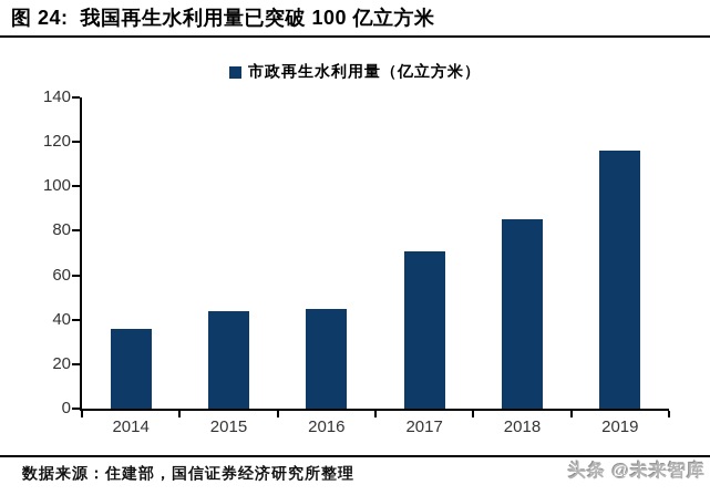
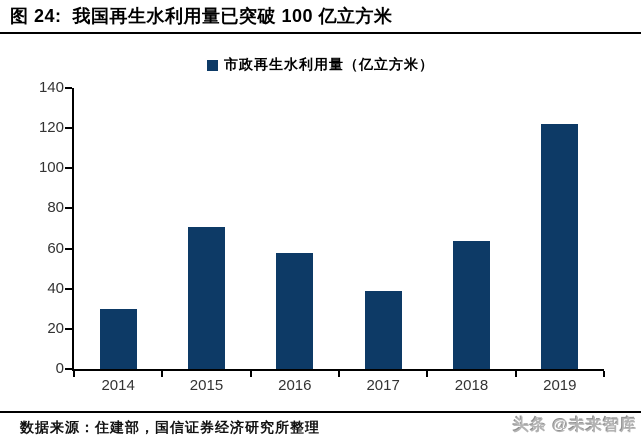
2014: 36 -> 30
2015: 44 -> 71
2016: 45 -> 58
2017: 71 -> 39
2018: 85 -> 64
2019: 116 -> 122
